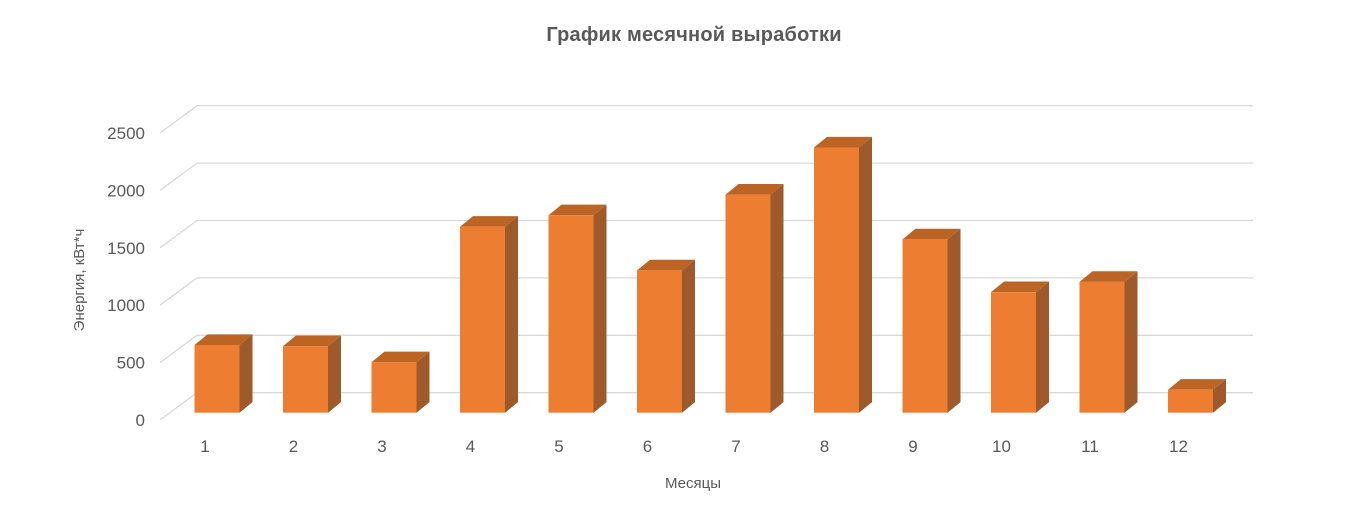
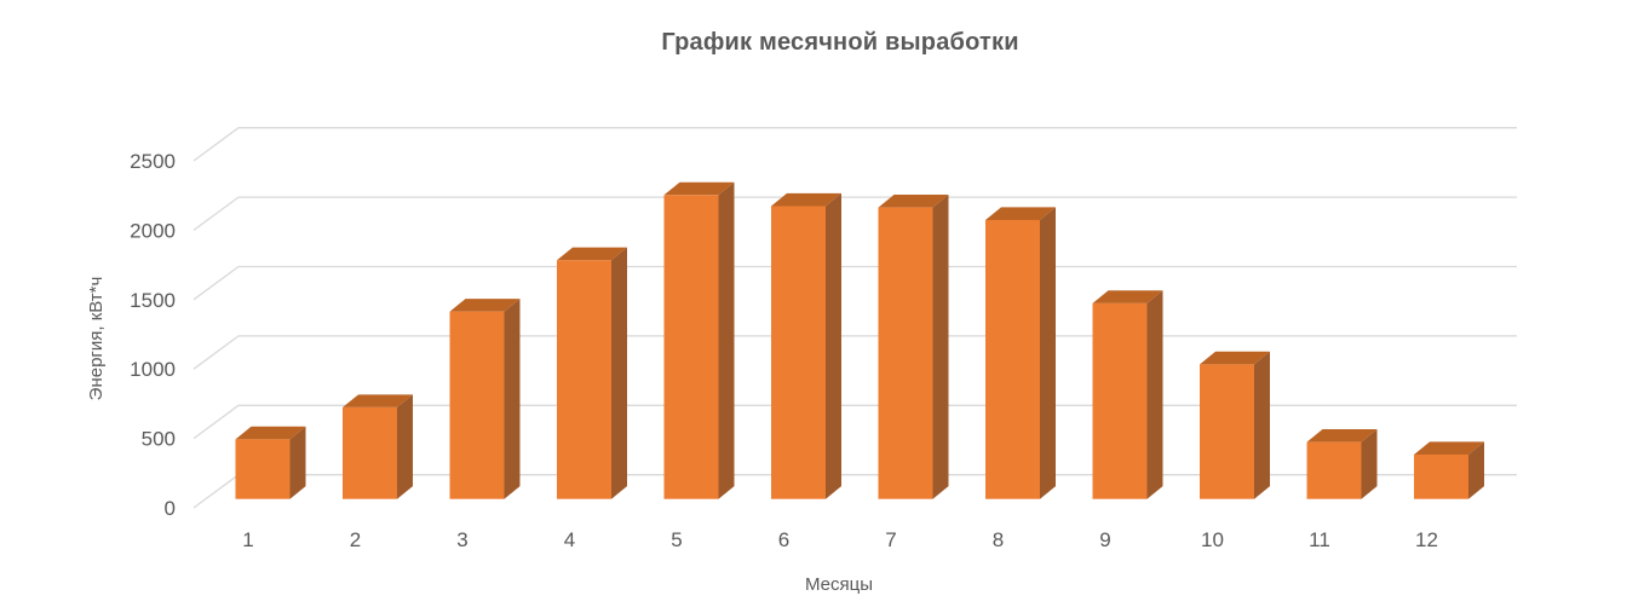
1: 590 -> 430
2: 580 -> 660
3: 440 -> 1350
4: 1620 -> 1720
5: 1720 -> 2190
6: 1240 -> 2110
7: 1900 -> 2100
8: 2310 -> 2010
9: 1510 -> 1410
10: 1050 -> 970
11: 1140 -> 410
12: 200 -> 320
